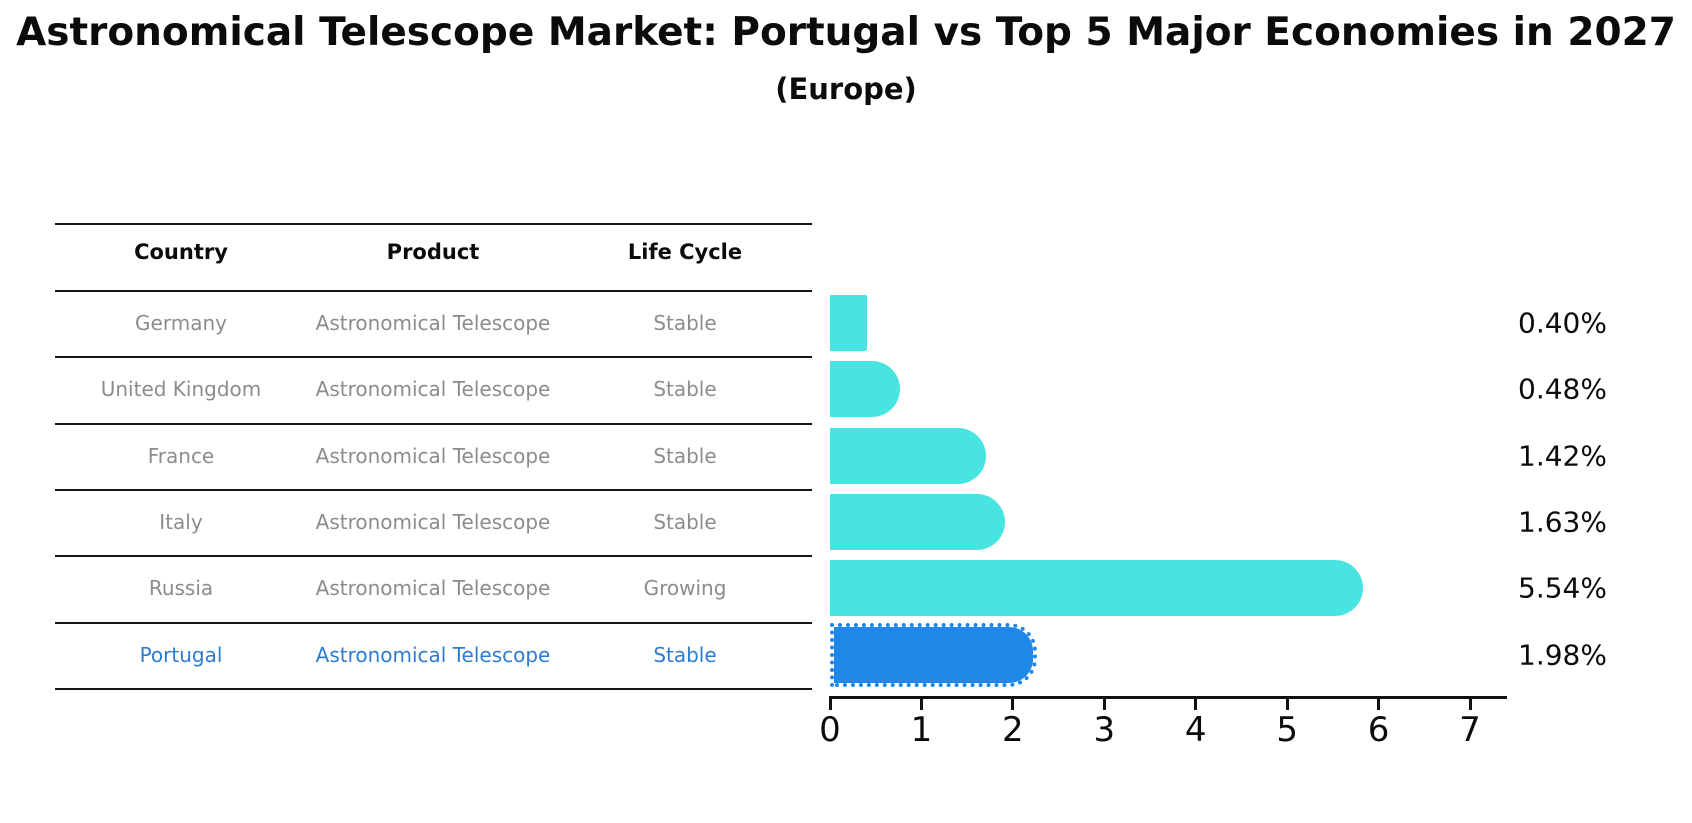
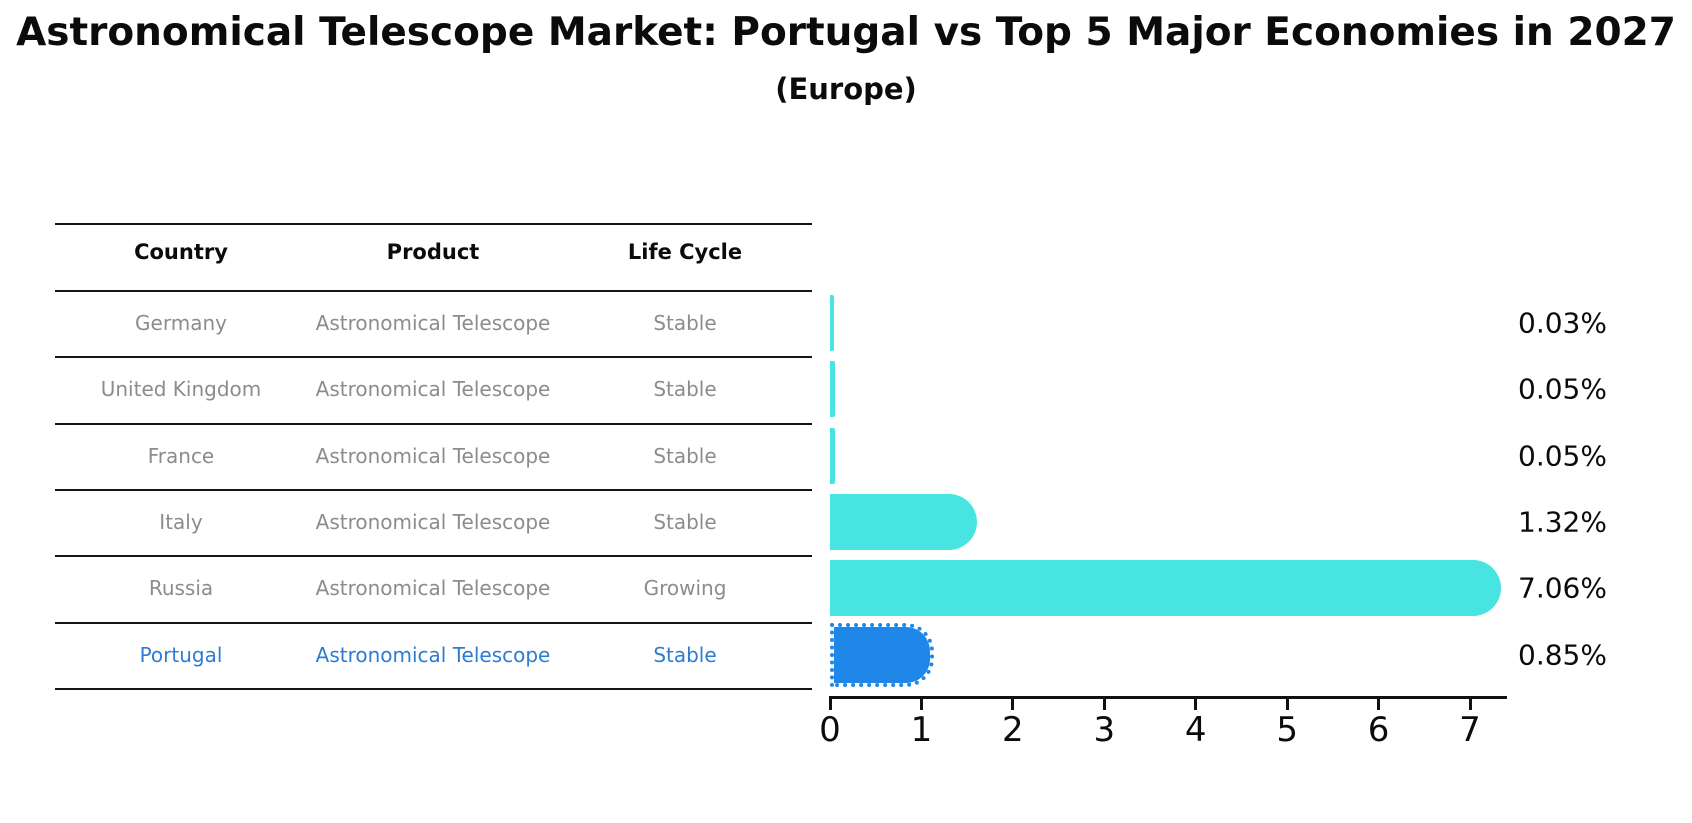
Germany: 0.40% -> 0.03%
United Kingdom: 0.48% -> 0.05%
France: 1.42% -> 0.05%
Italy: 1.63% -> 1.32%
Russia: 5.54% -> 7.06%
Portugal: 1.98% -> 0.85%
